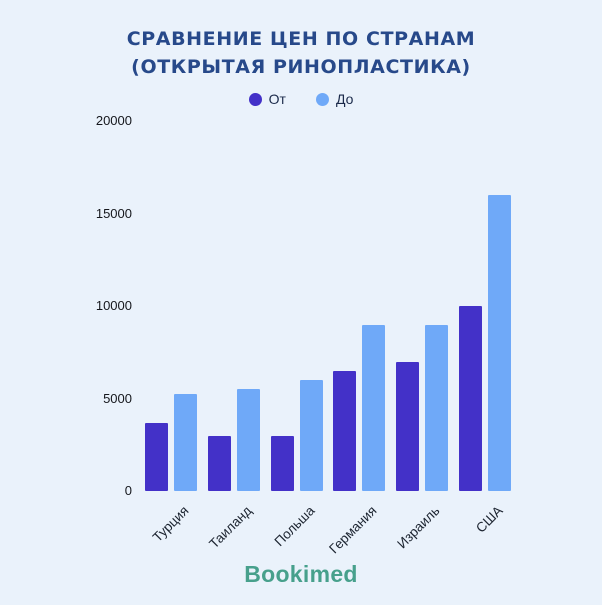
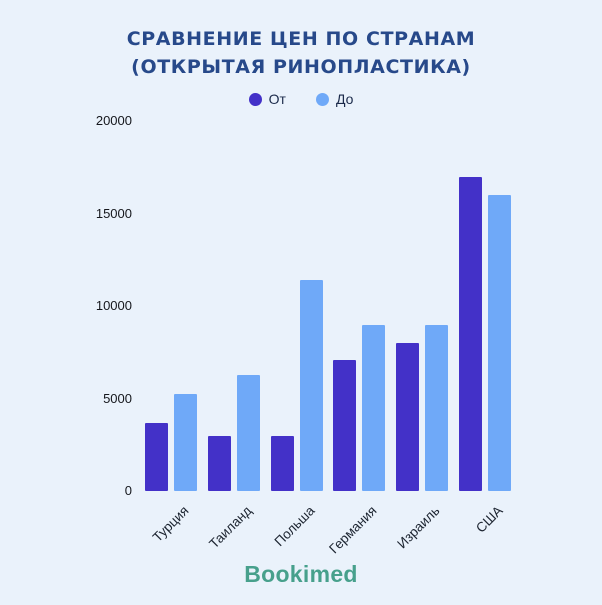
До/Таиланд: 5500 -> 6300
До/Польша: 6000 -> 11400
От/Германия: 6500 -> 7100
От/Израиль: 7000 -> 8000
От/США: 10000 -> 17000
